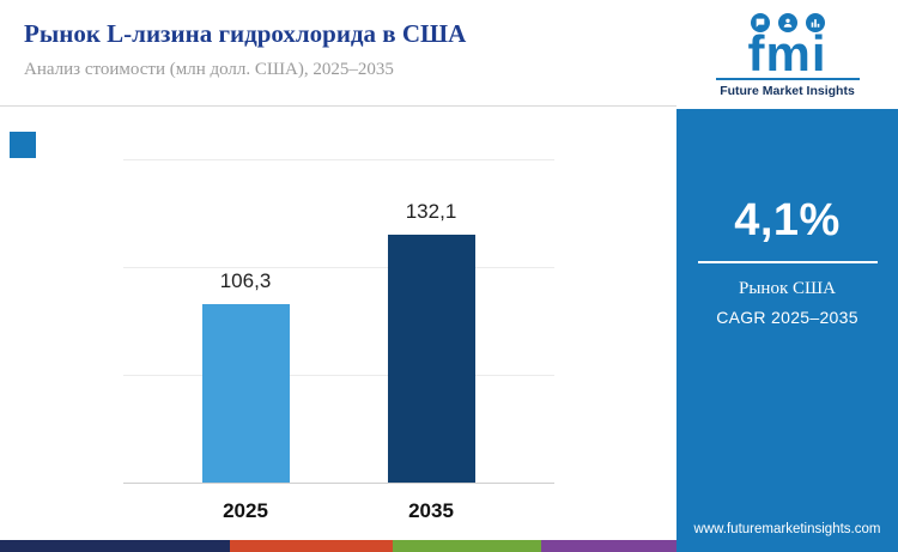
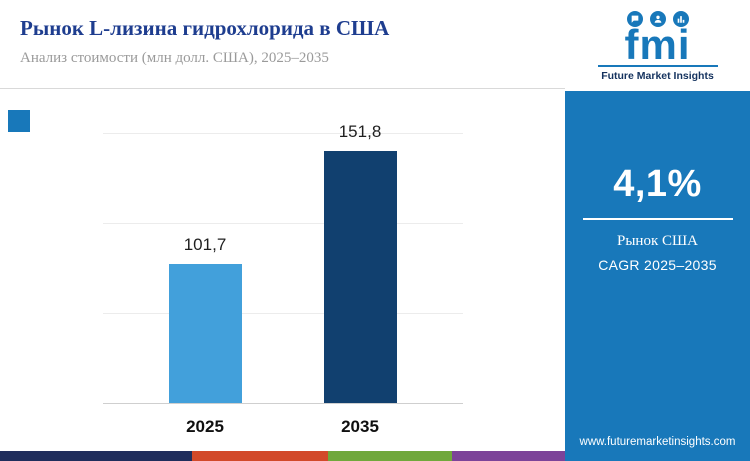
2025: 106,3 -> 101,7
2035: 132,1 -> 151,8
